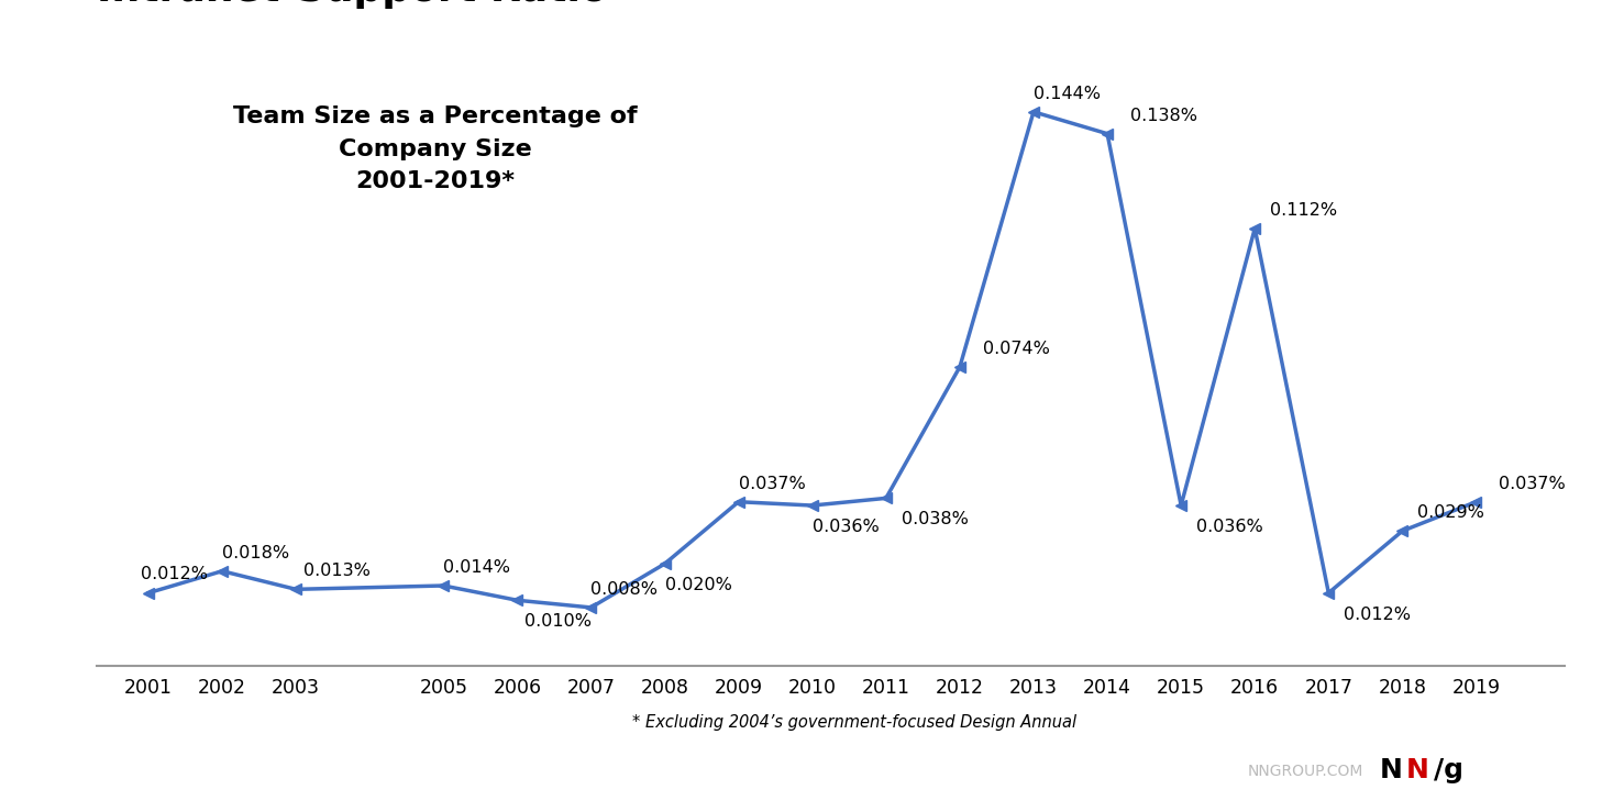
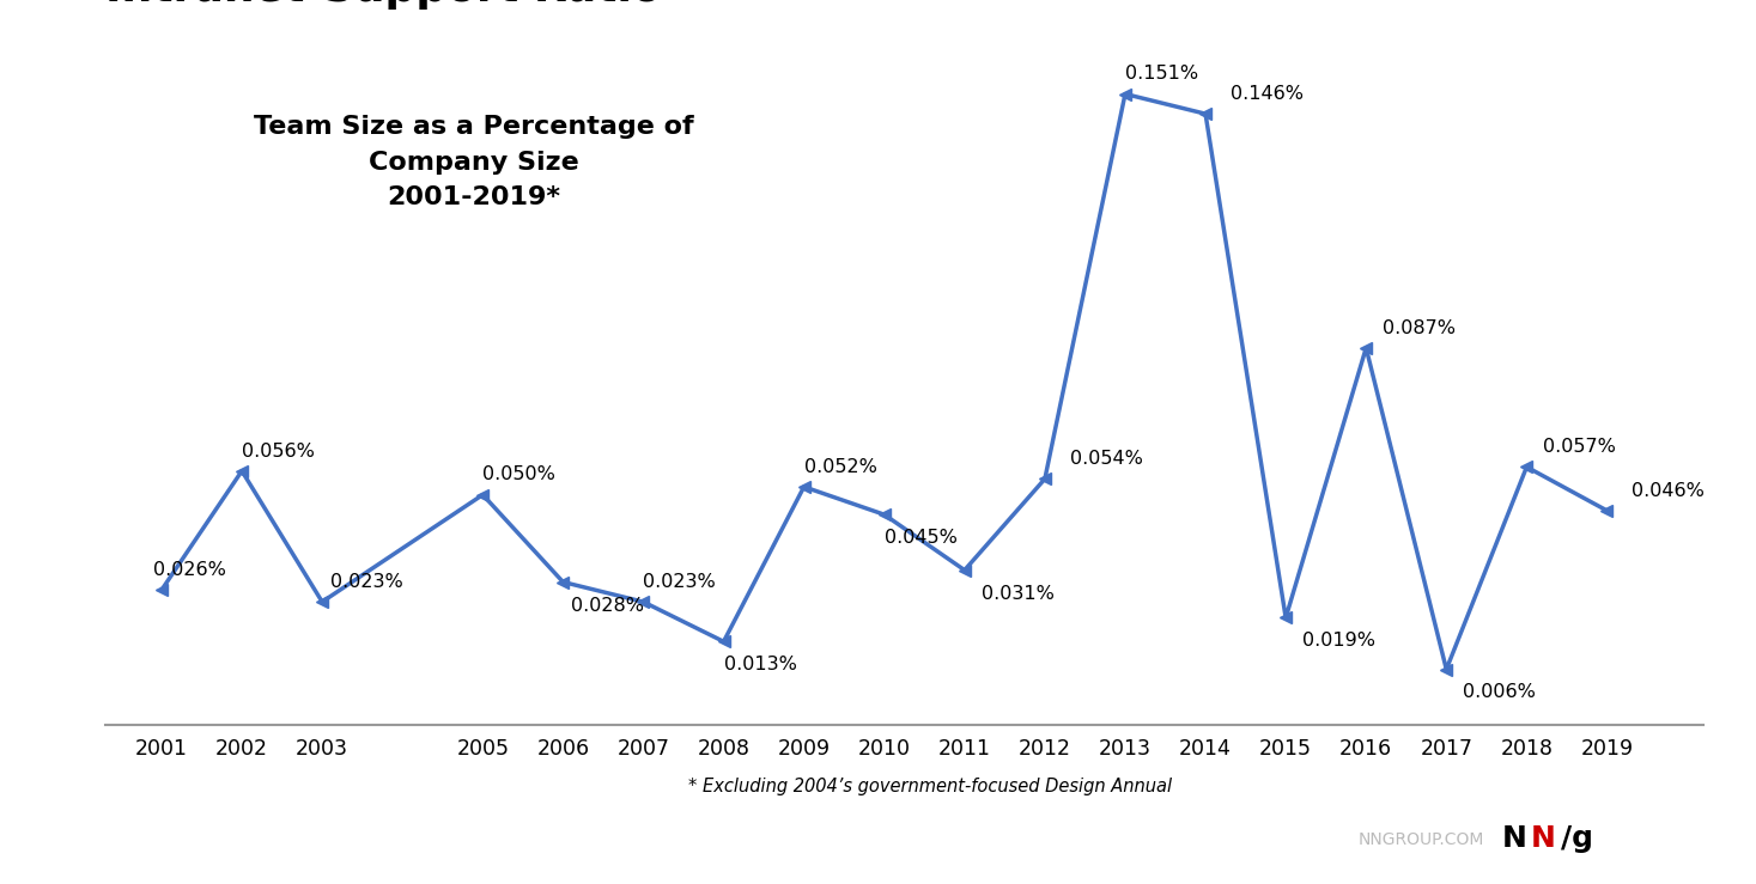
2001: 0.012% -> 0.026%
2002: 0.018% -> 0.056%
2003: 0.013% -> 0.023%
2005: 0.014% -> 0.050%
2006: 0.010% -> 0.028%
2007: 0.008% -> 0.023%
2008: 0.020% -> 0.013%
2009: 0.037% -> 0.052%
2010: 0.036% -> 0.045%
2011: 0.038% -> 0.031%
2012: 0.074% -> 0.054%
2013: 0.144% -> 0.151%
2014: 0.138% -> 0.146%
2015: 0.036% -> 0.019%
2016: 0.112% -> 0.087%
2017: 0.012% -> 0.006%
2018: 0.029% -> 0.057%
2019: 0.037% -> 0.046%
